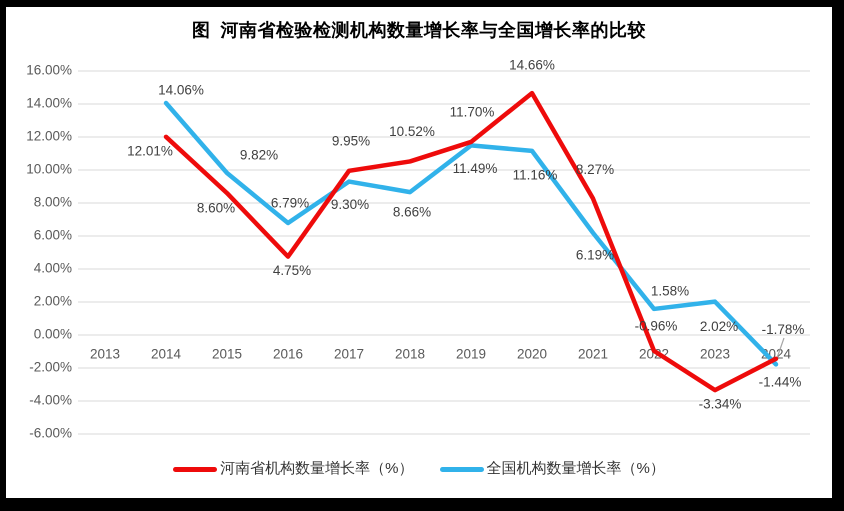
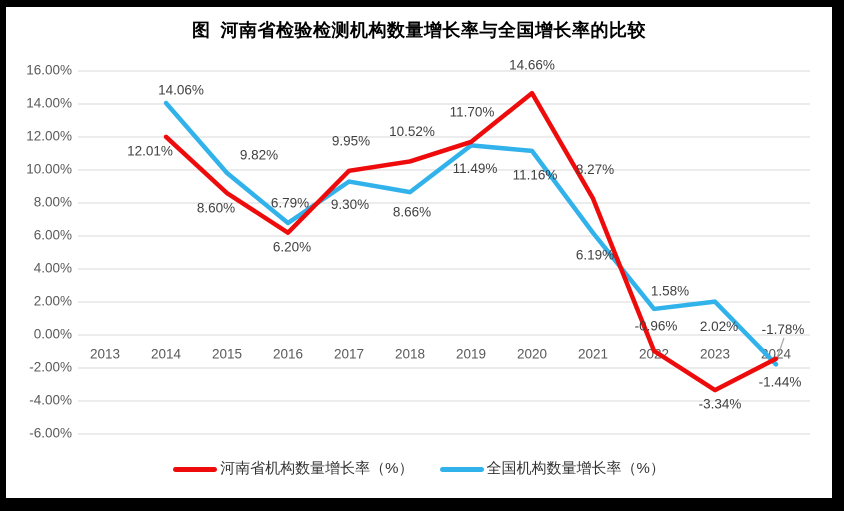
河南省机构数量增长率（%）/2016: 4.75% -> 6.20%
